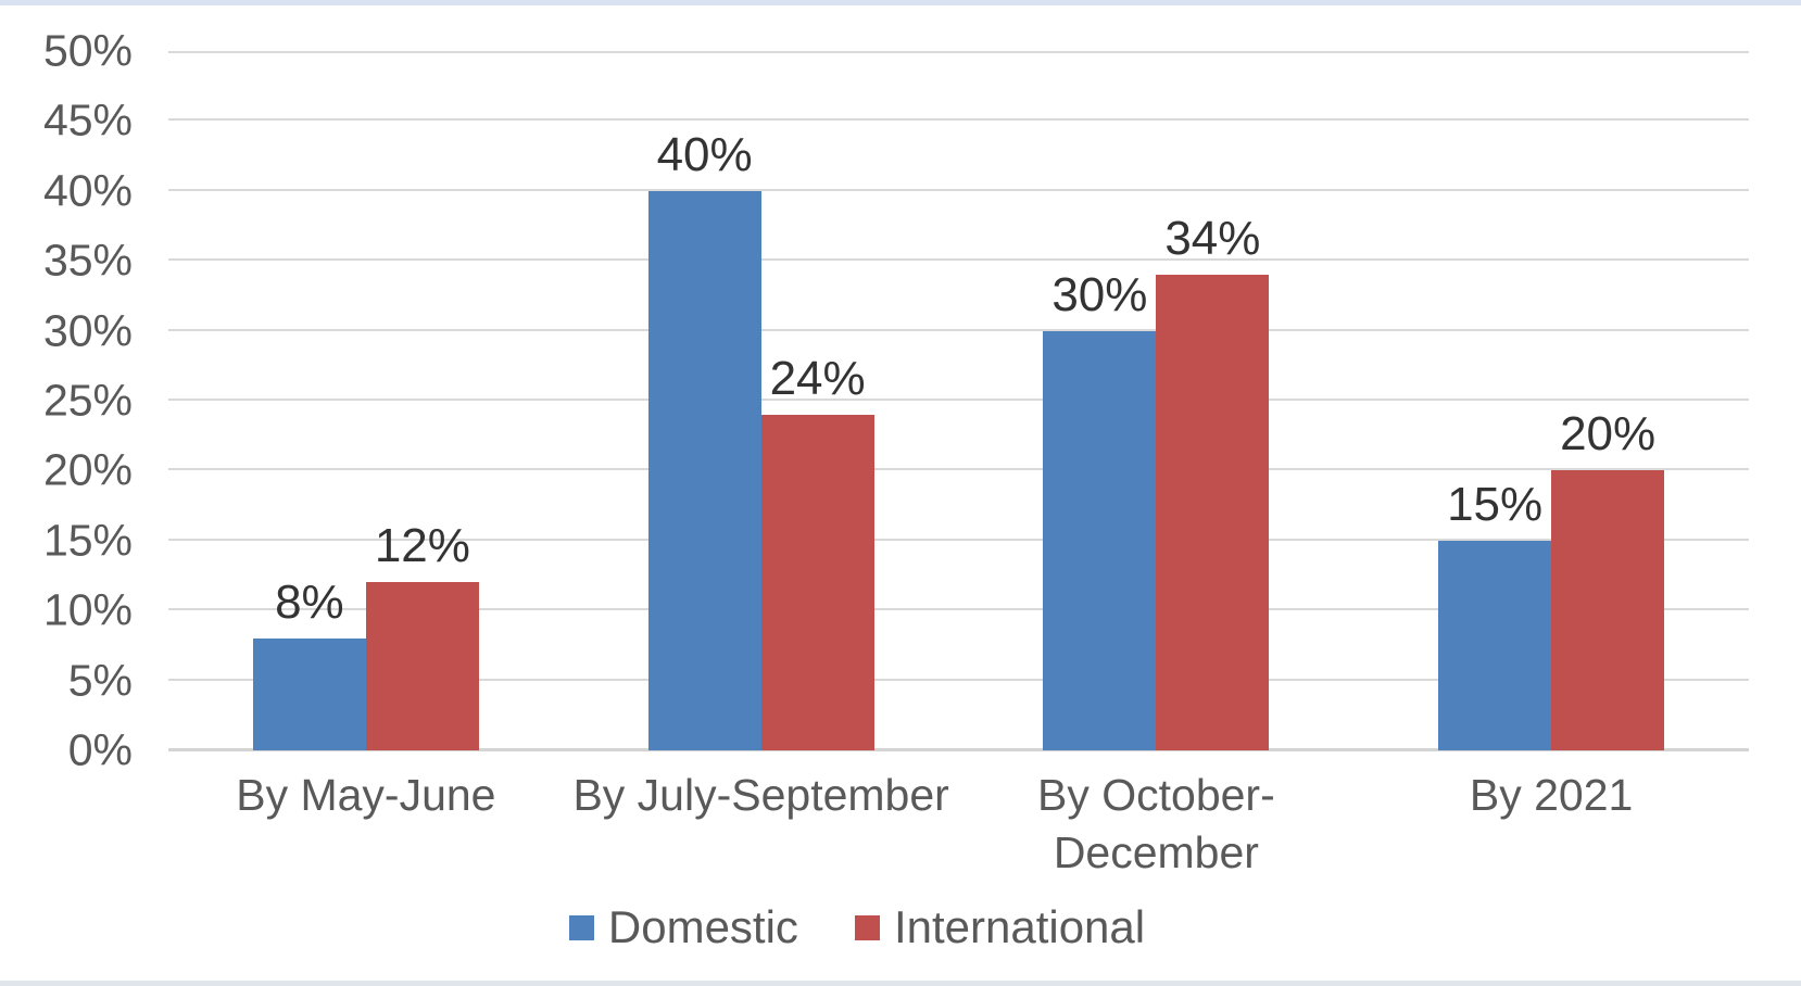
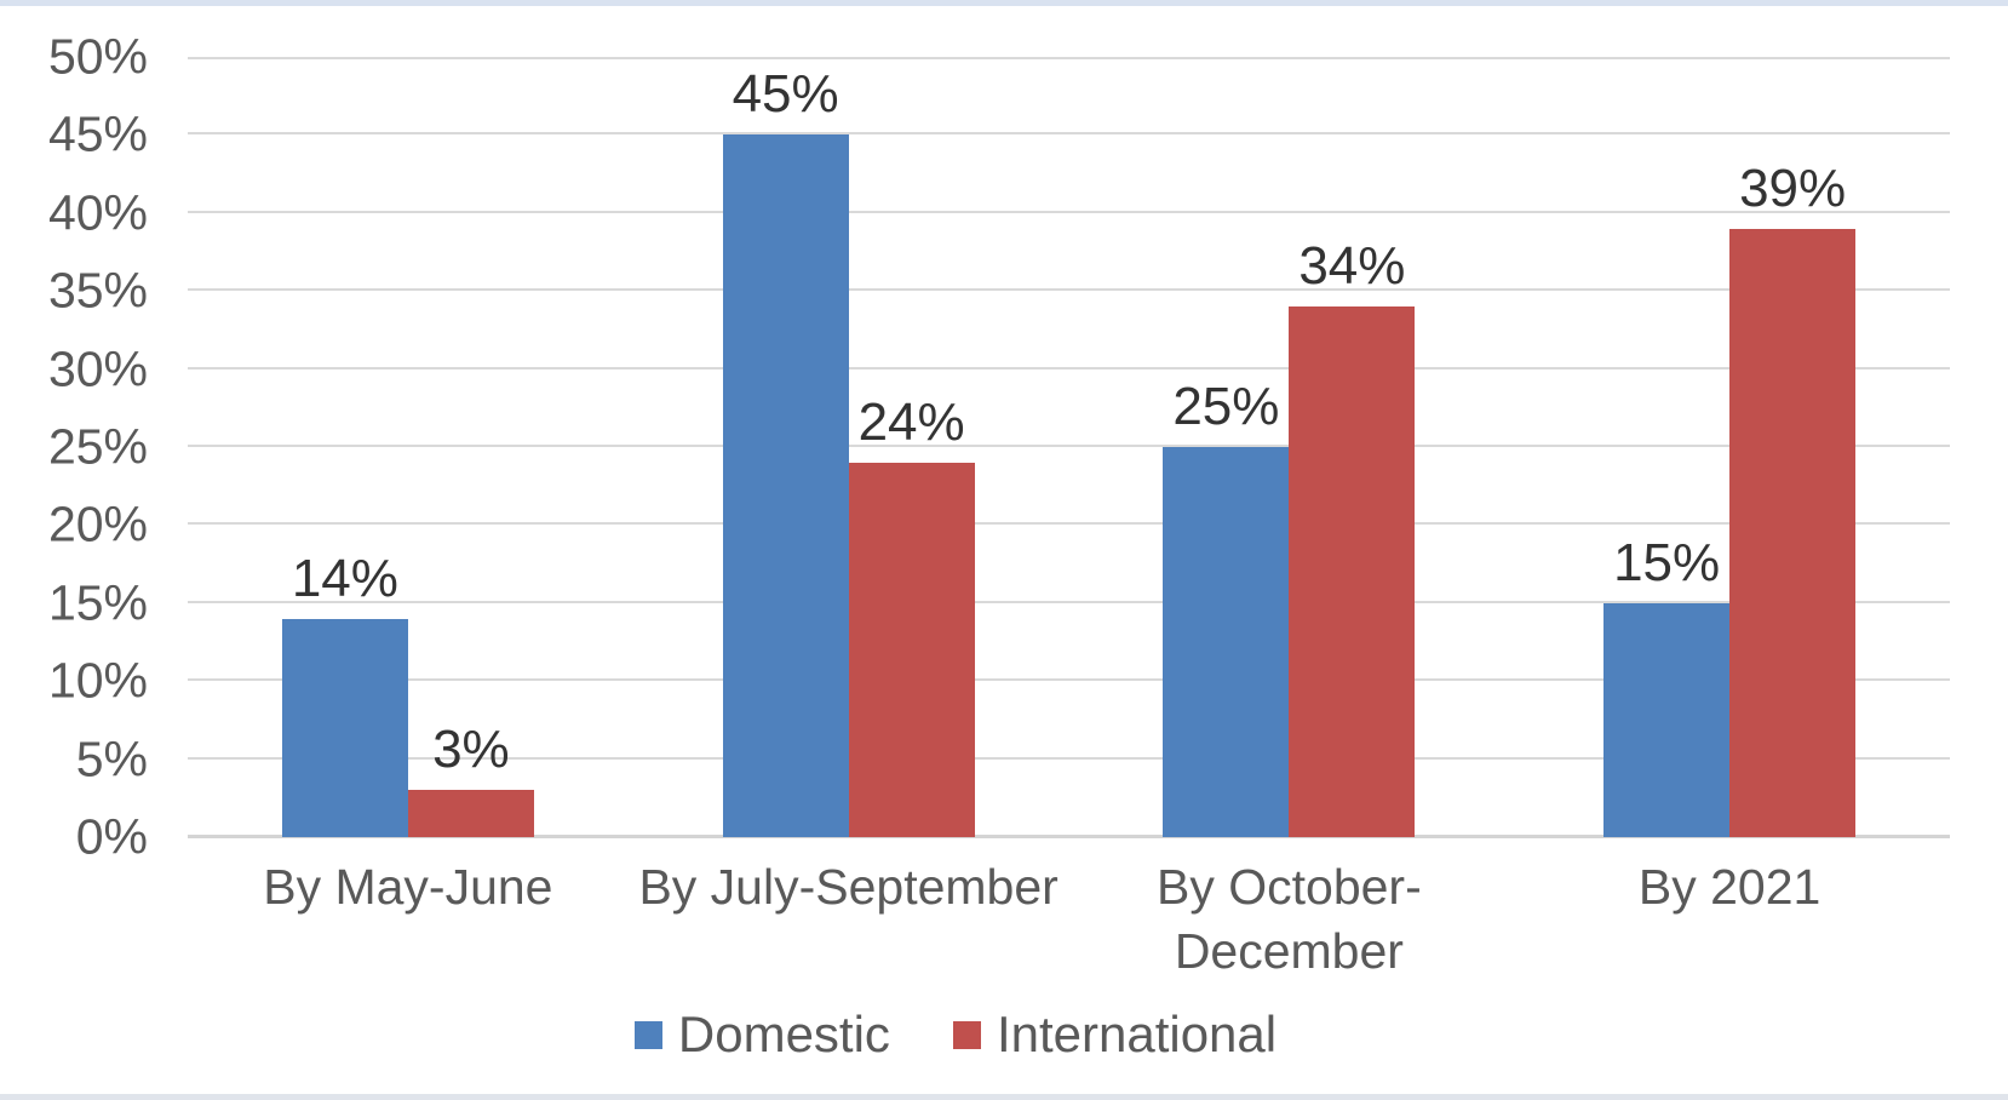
Domestic/By May-June: 8% -> 14%
International/By May-June: 12% -> 3%
Domestic/By July-September: 40% -> 45%
Domestic/By October-December: 30% -> 25%
International/By 2021: 20% -> 39%
